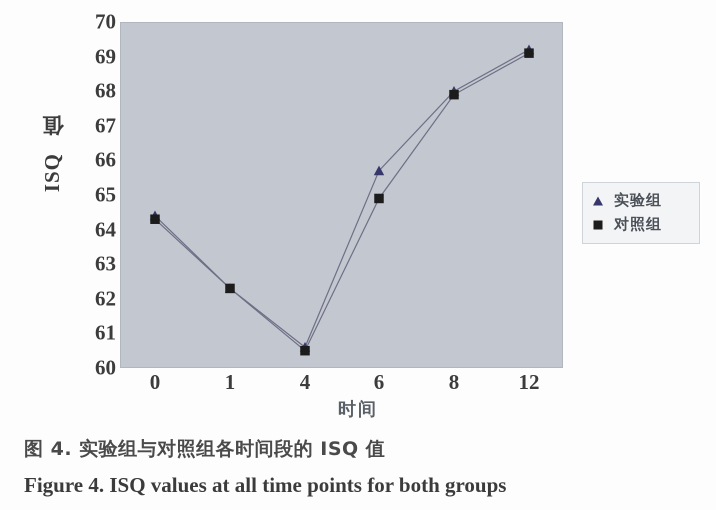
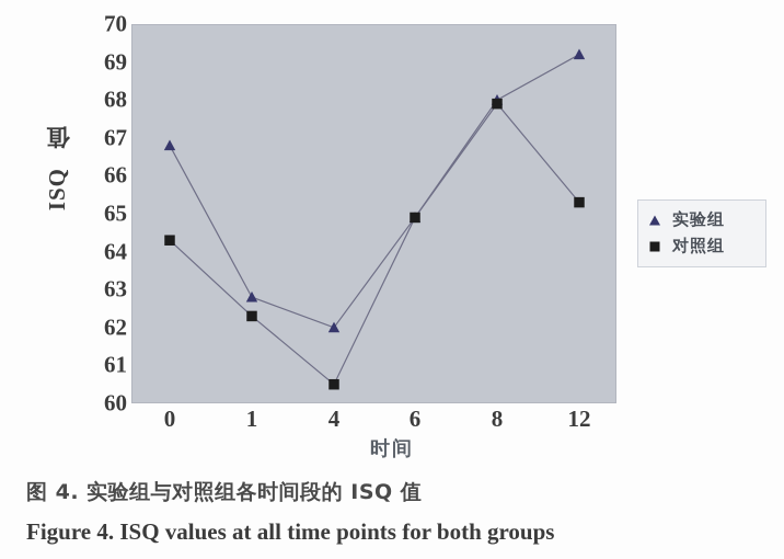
实验组/0: 64.4 -> 66.8
实验组/1: 62.3 -> 62.8
实验组/4: 60.6 -> 62.0
实验组/6: 65.7 -> 64.9
对照组/12: 69.1 -> 65.3
